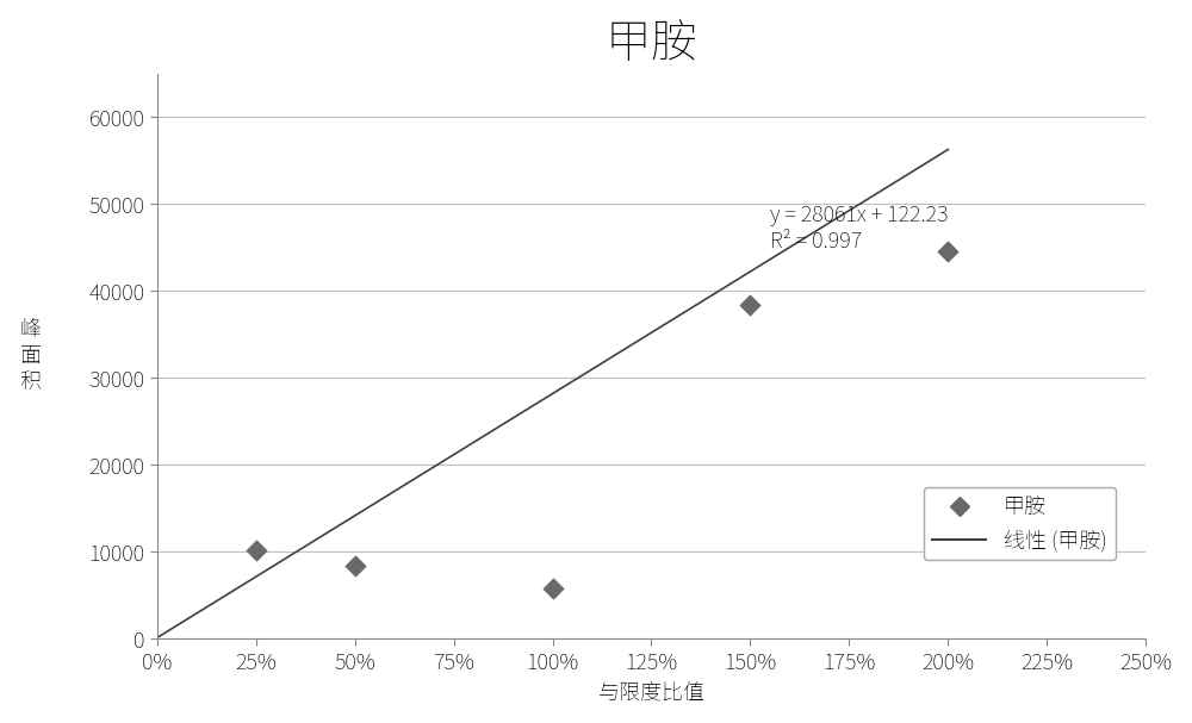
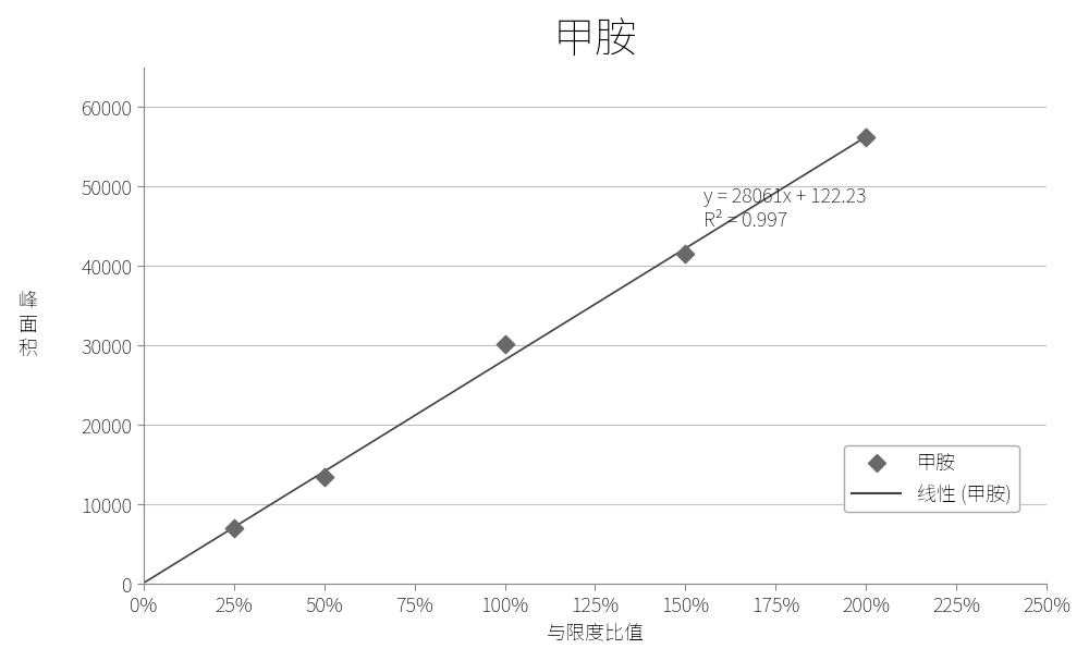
甲胺/25%: 10200 -> 7000
甲胺/50%: 8400 -> 13500
甲胺/100%: 5800 -> 30200
甲胺/150%: 38400 -> 41500
甲胺/200%: 44600 -> 56200
